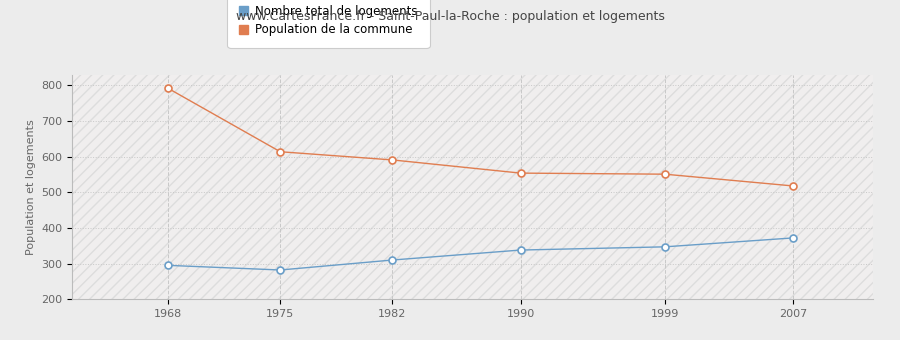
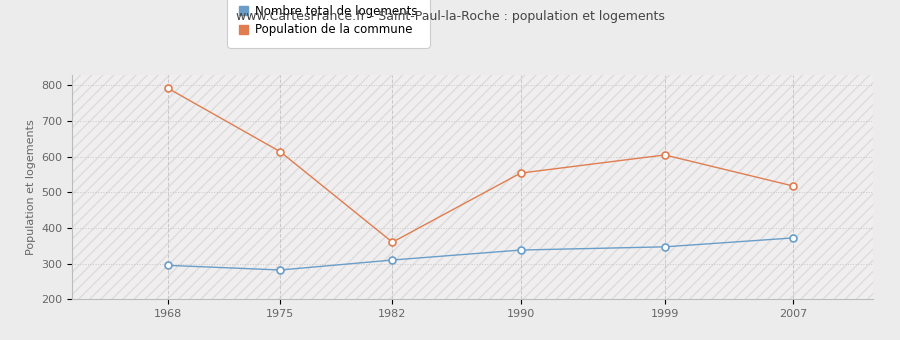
Population de la commune/1982: 591 -> 360
Population de la commune/1999: 551 -> 605
